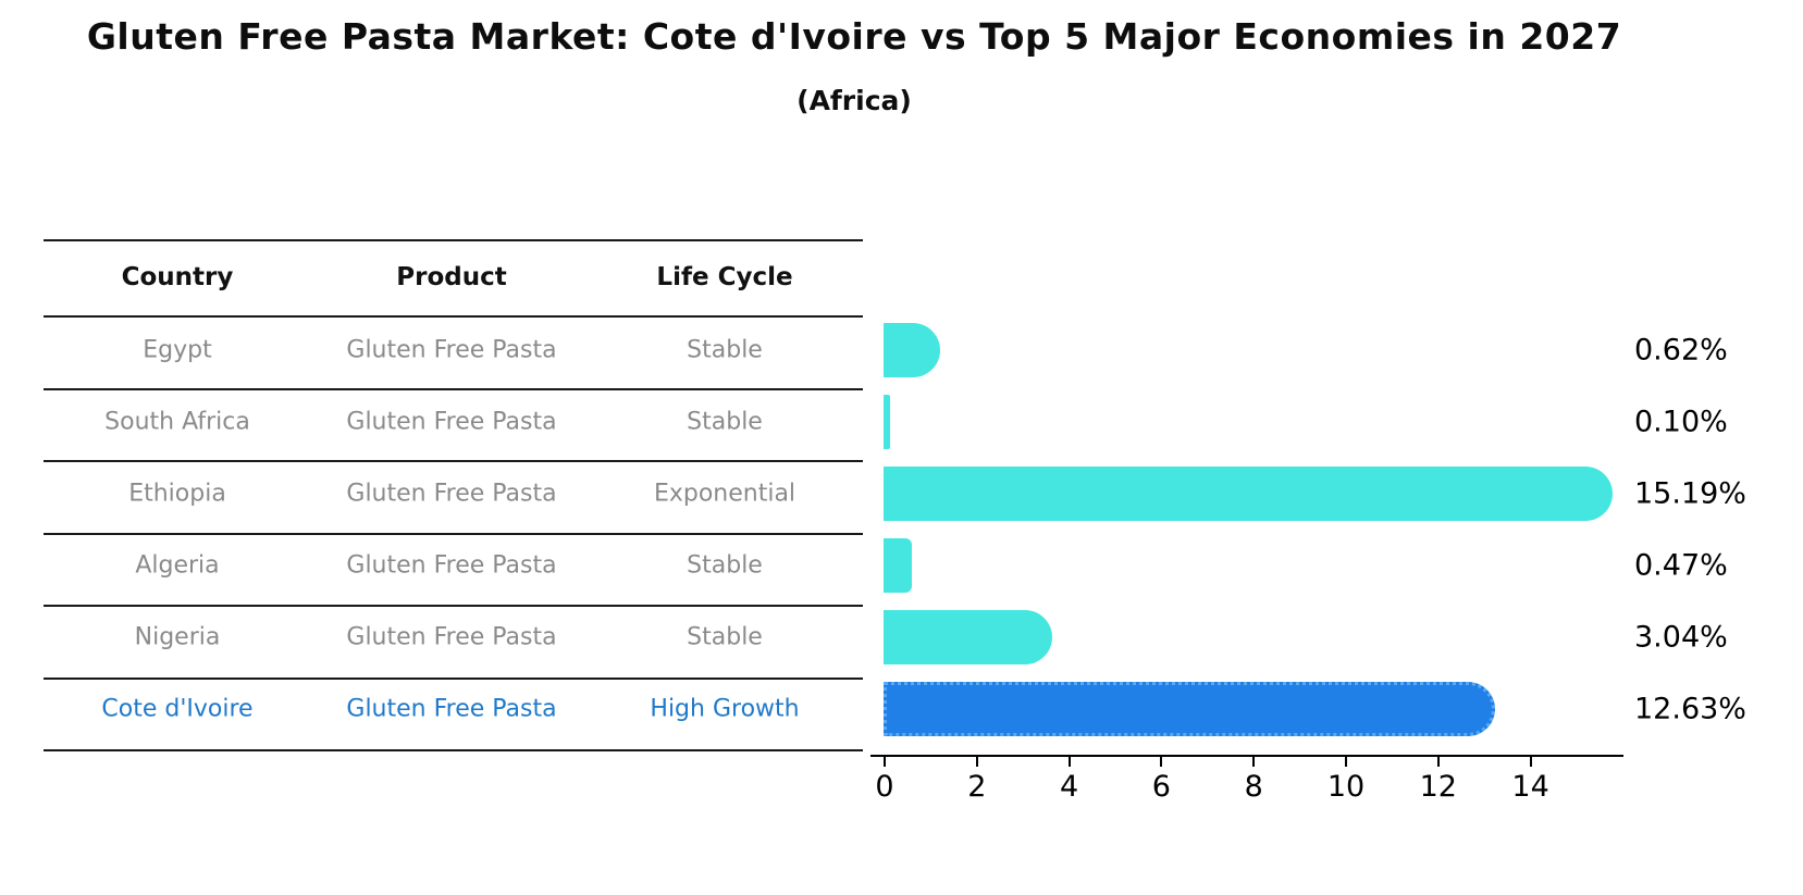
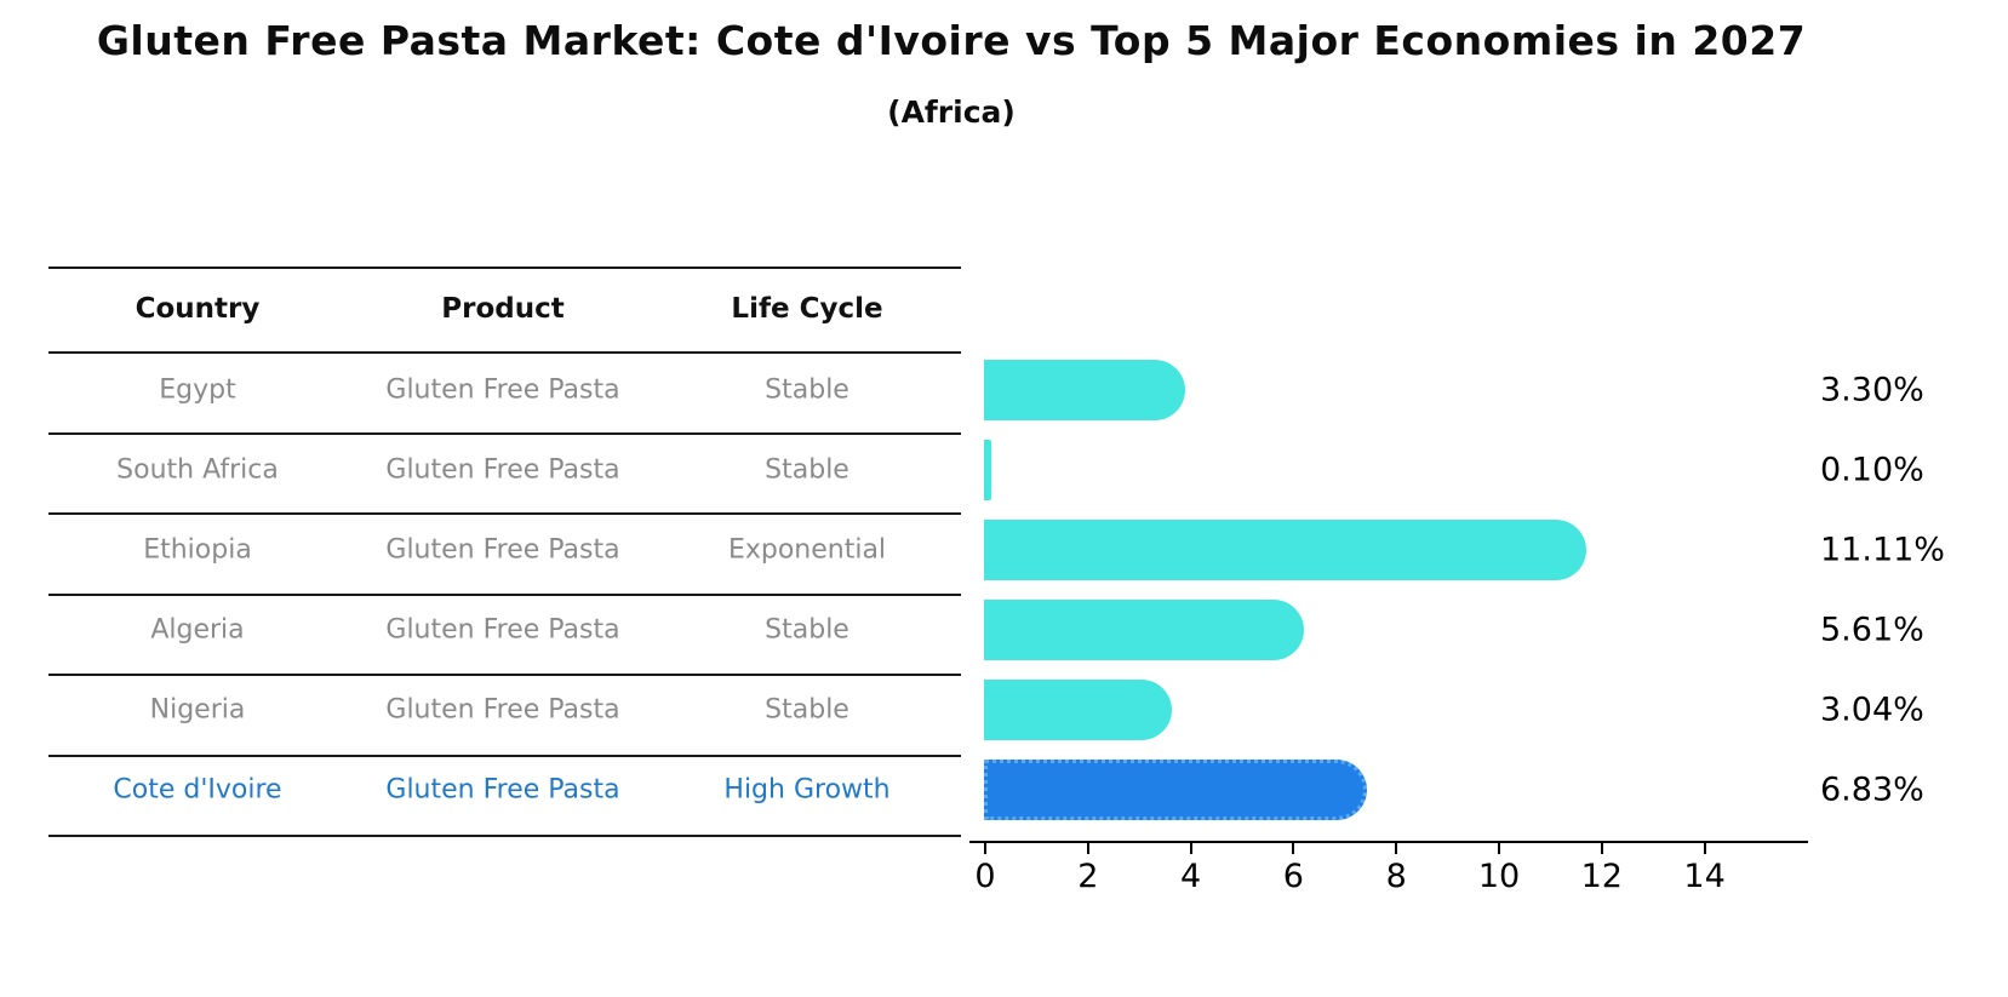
Egypt: 0.62% -> 3.30%
Ethiopia: 15.19% -> 11.11%
Algeria: 0.47% -> 5.61%
Cote d'Ivoire: 12.63% -> 6.83%
